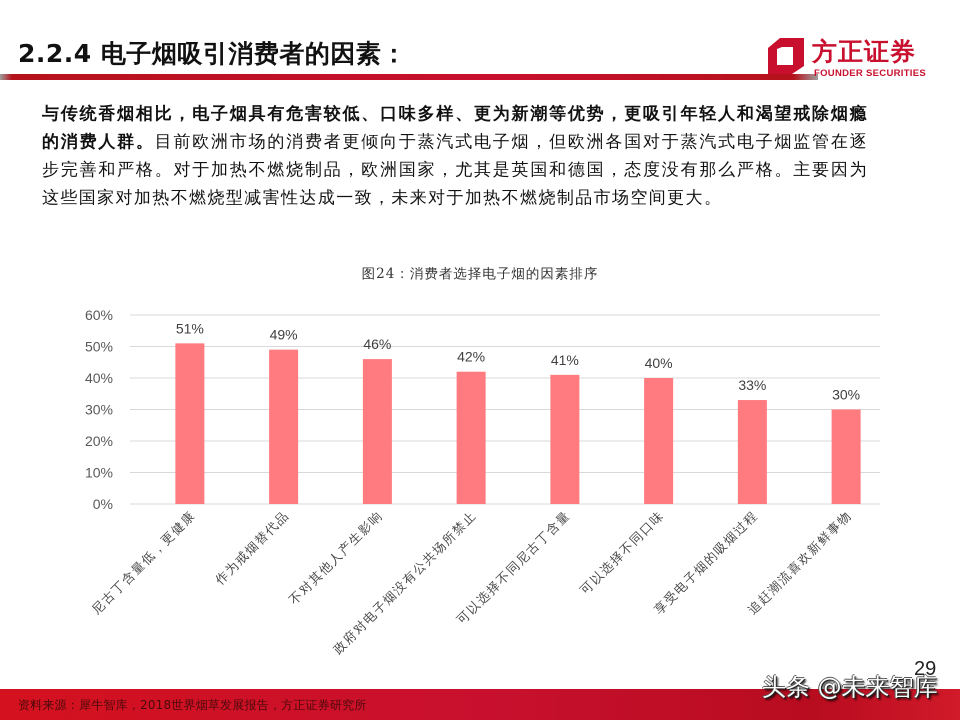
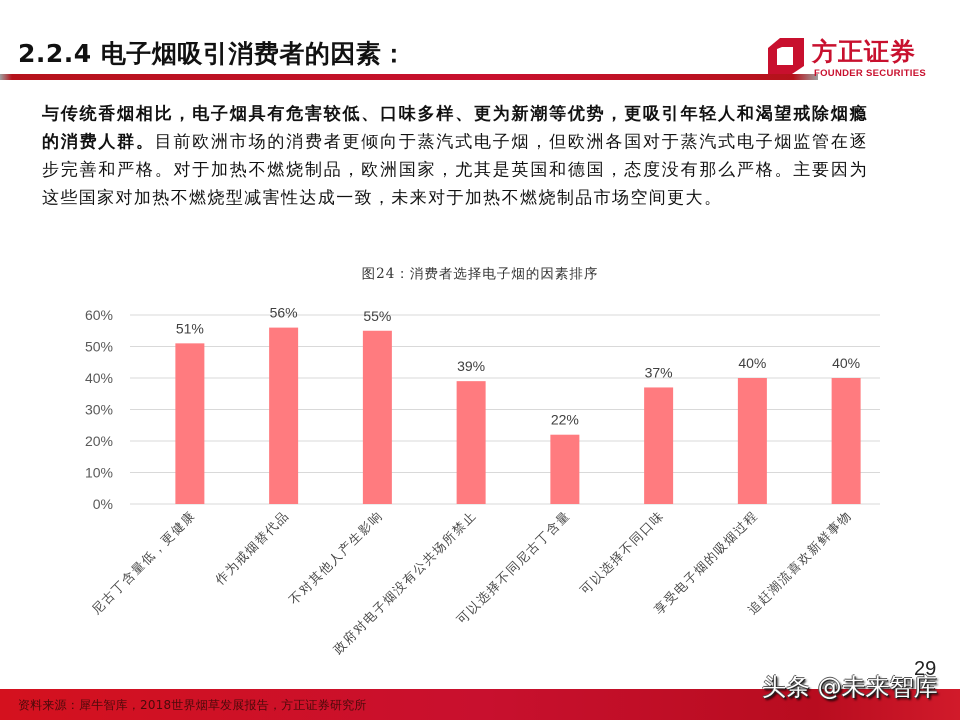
作为戒烟替代品: 49% -> 56%
不对其他人产生影响: 46% -> 55%
政府对电子烟没有公共场所禁止: 42% -> 39%
可以选择不同尼古丁含量: 41% -> 22%
可以选择不同口味: 40% -> 37%
享受电子烟的吸烟过程: 33% -> 40%
追赶潮流喜欢新鲜事物: 30% -> 40%
